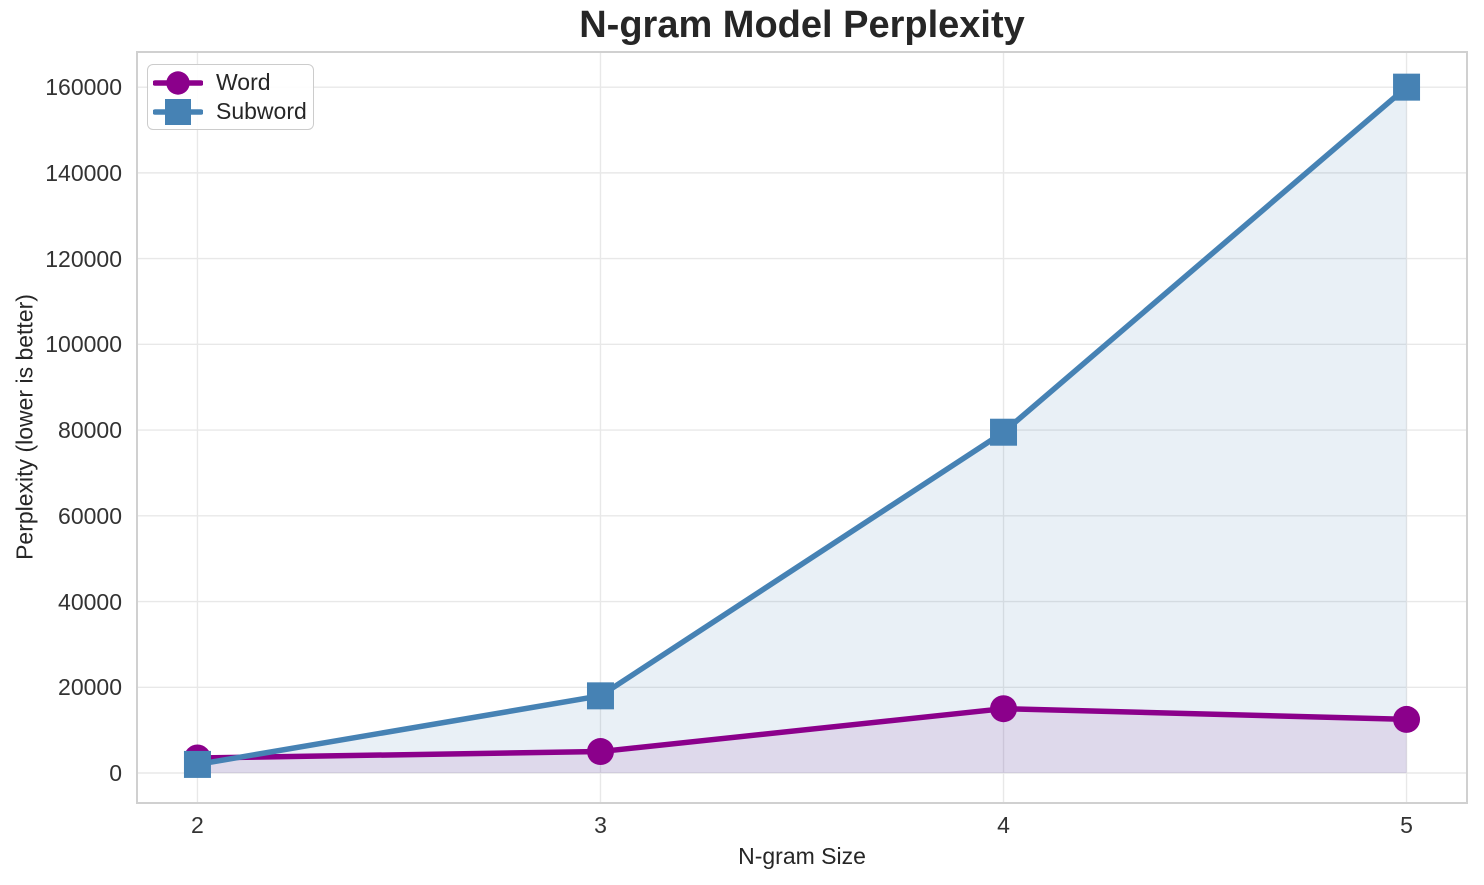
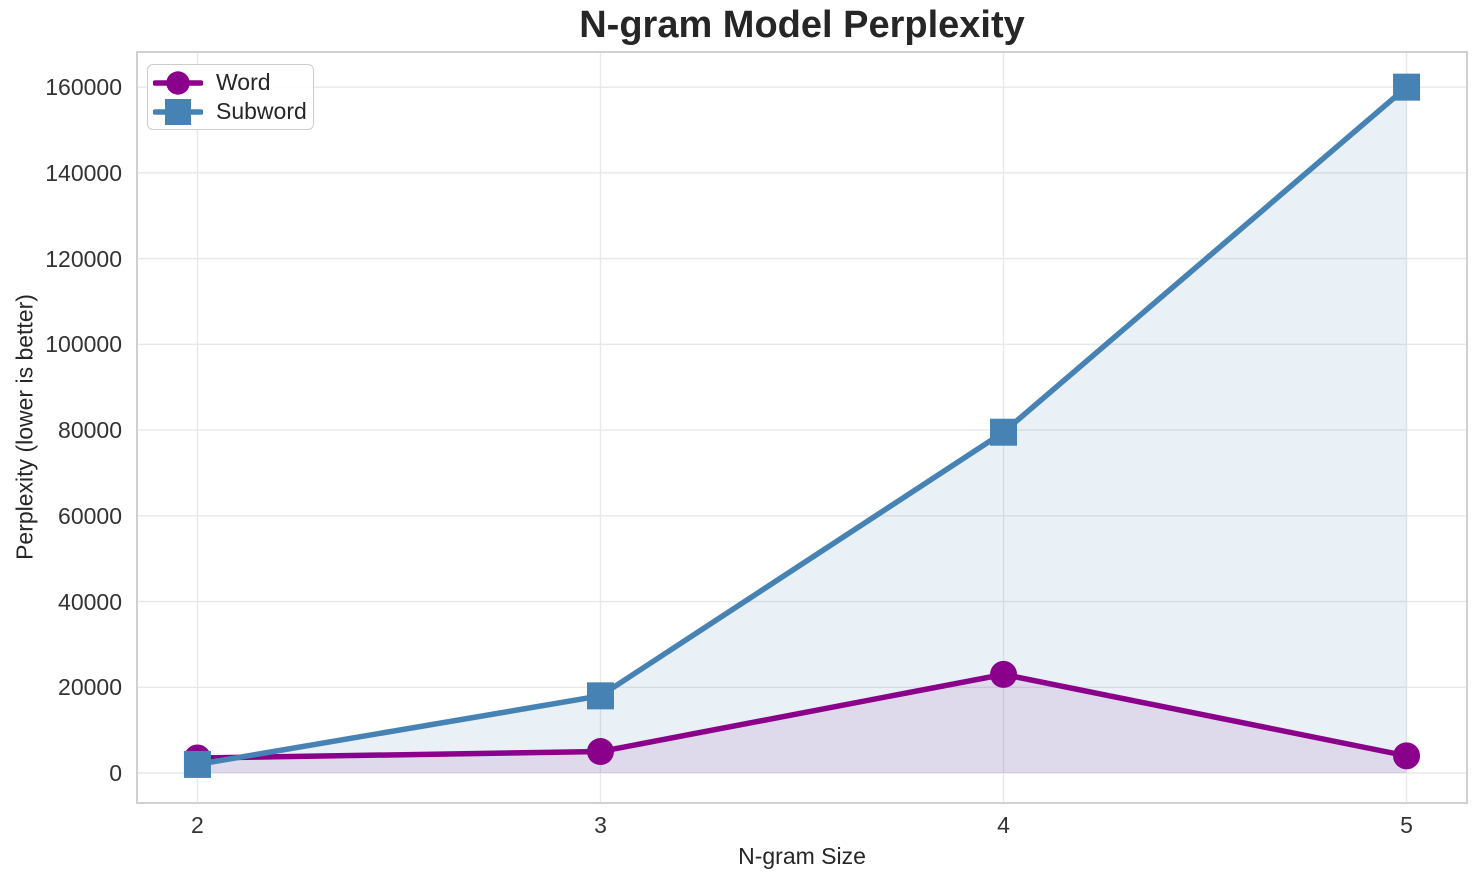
Word/4: 15000 -> 23000
Word/5: 12000 -> 4000
